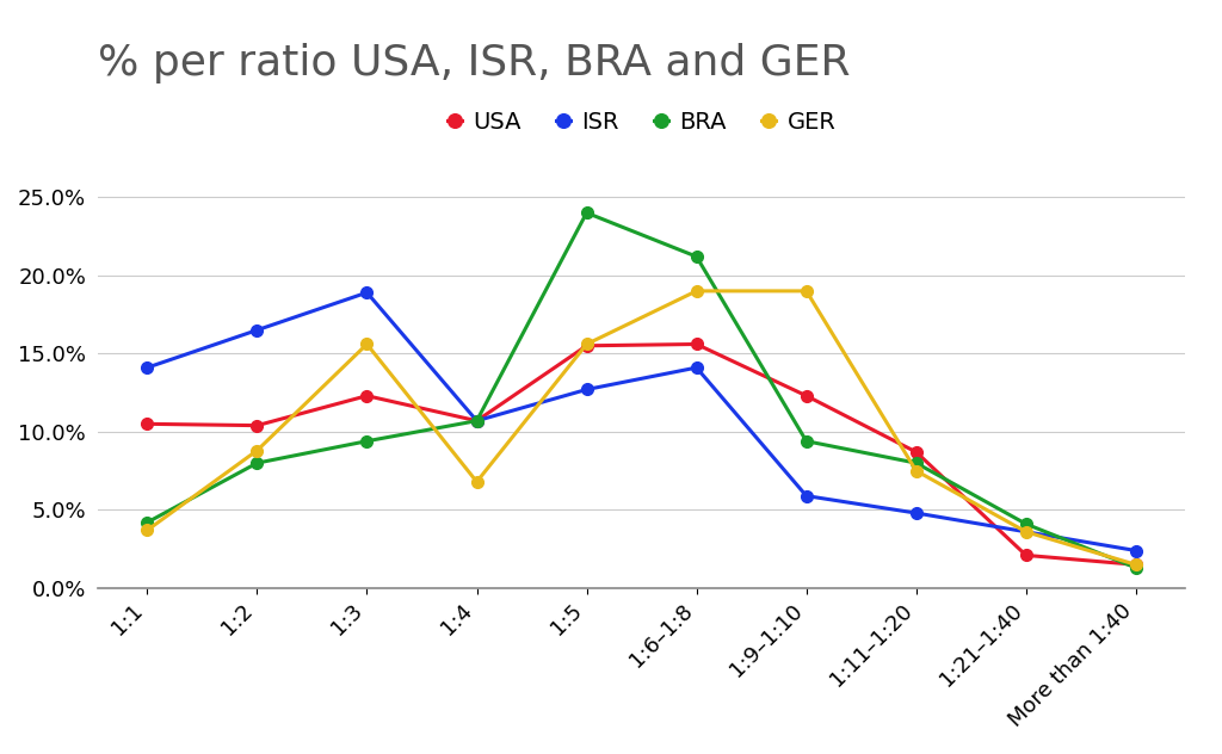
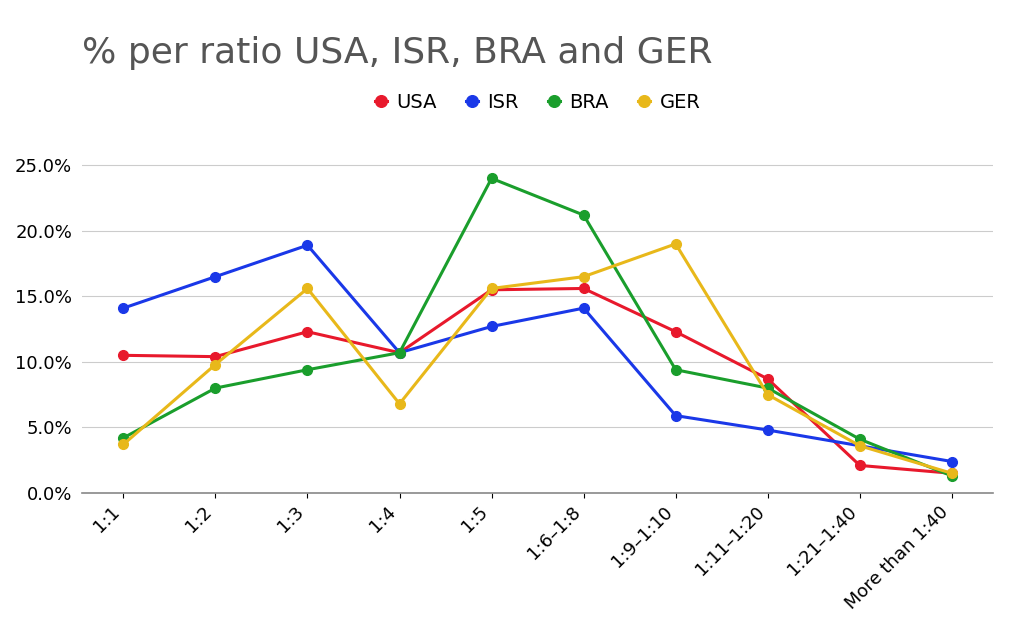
GER/1:2: 8.8% -> 9.8%
GER/1:6–1:8: 19.0% -> 16.5%
